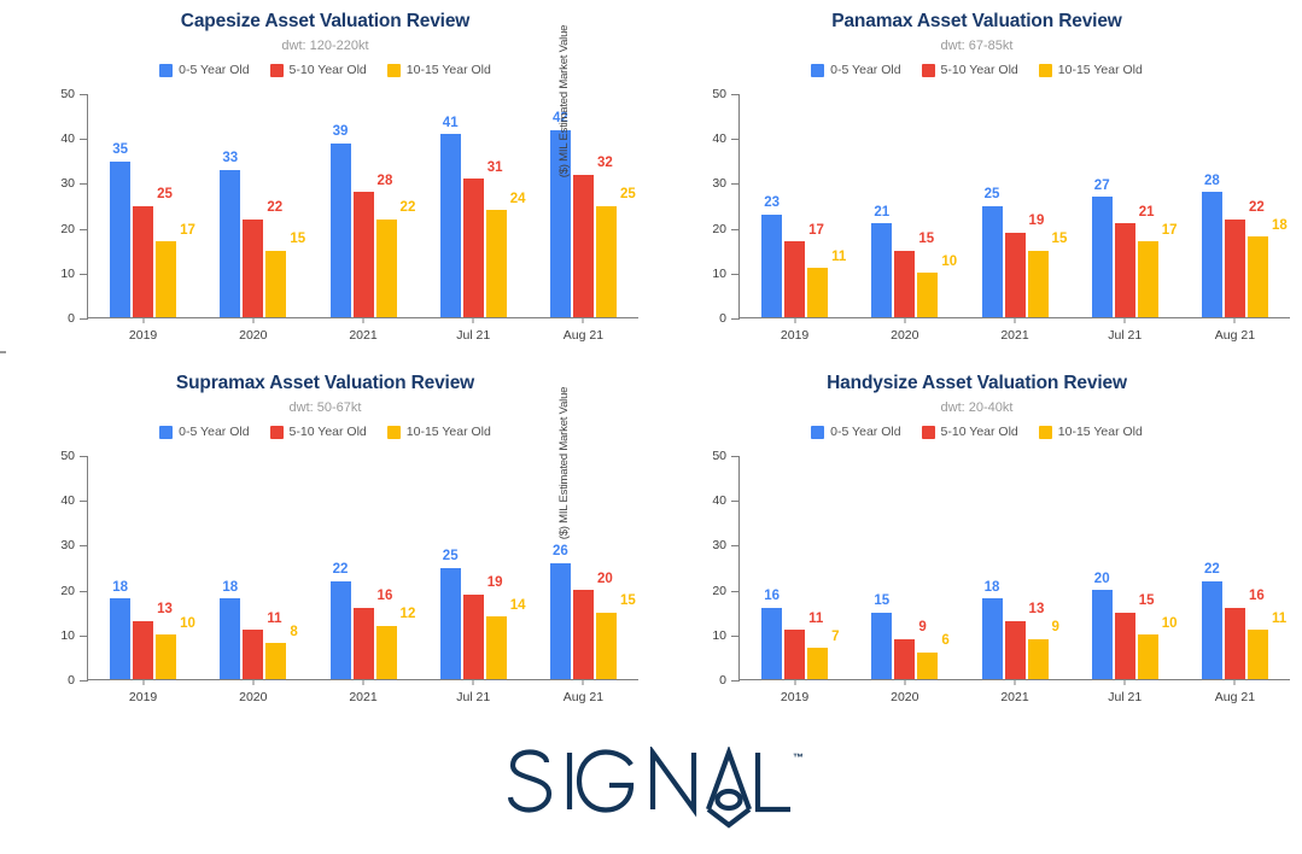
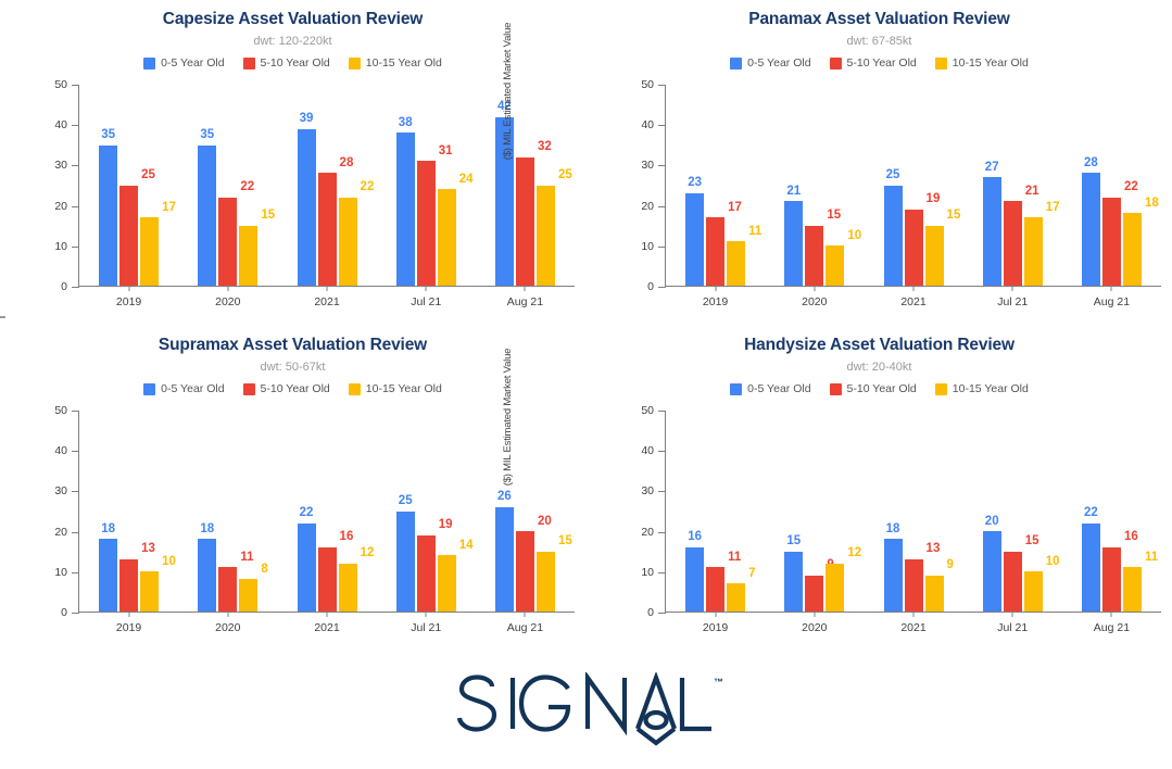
Capesize Asset Valuation Review/0-5 Year Old/2020: 33 -> 35
Capesize Asset Valuation Review/0-5 Year Old/Jul 21: 41 -> 38
Handysize Asset Valuation Review/10-15 Year Old/2020: 6 -> 12
